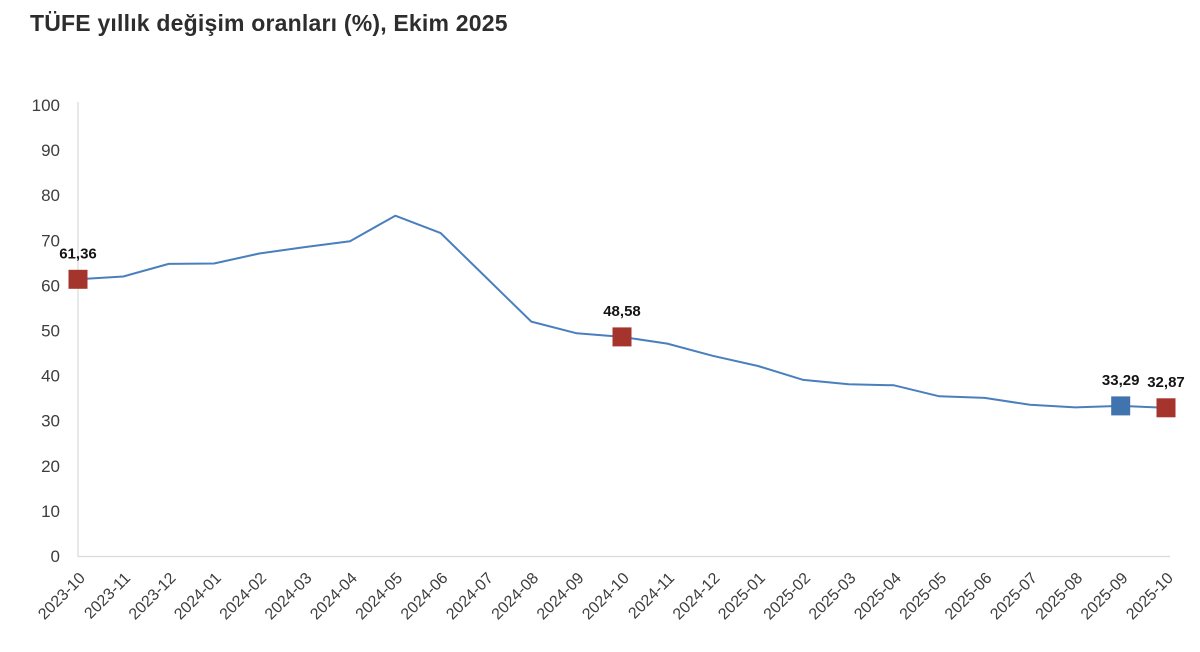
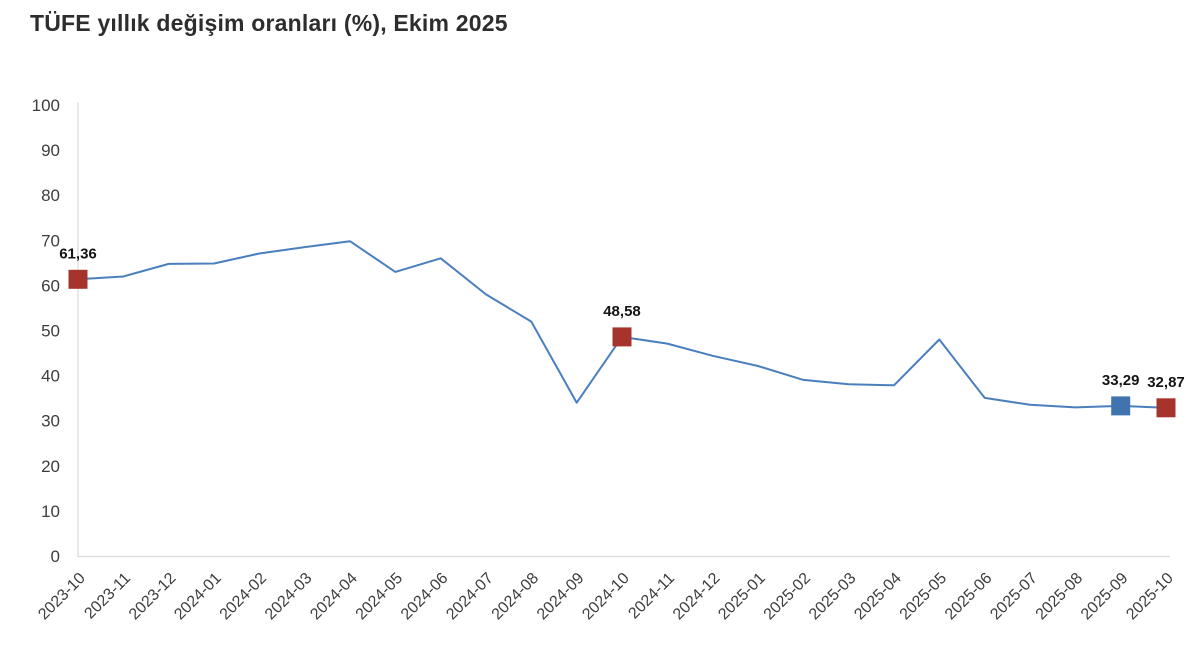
2024-05: 75 -> 63
2024-06: 72 -> 66
2024-07: 62 -> 58
2024-09: 49 -> 34
2025-05: 35 -> 48
